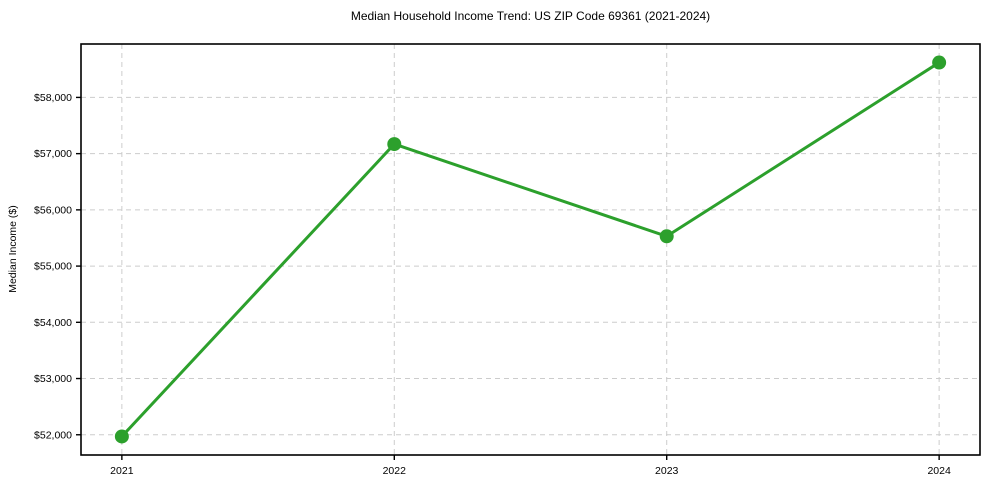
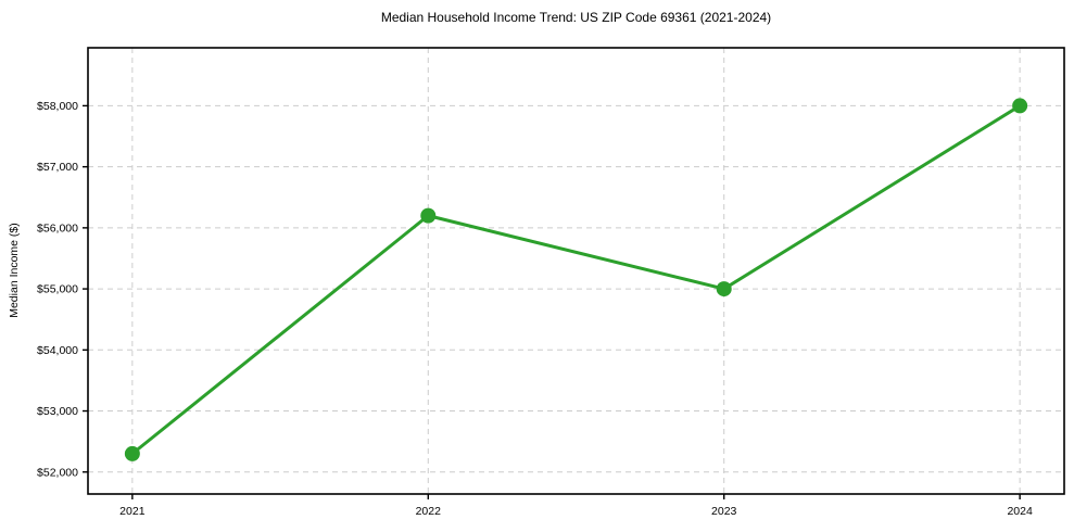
2021: $52000 -> $52300
2022: $57200 -> $56200
2023: $55500 -> $55000
2024: $58600 -> $58000
